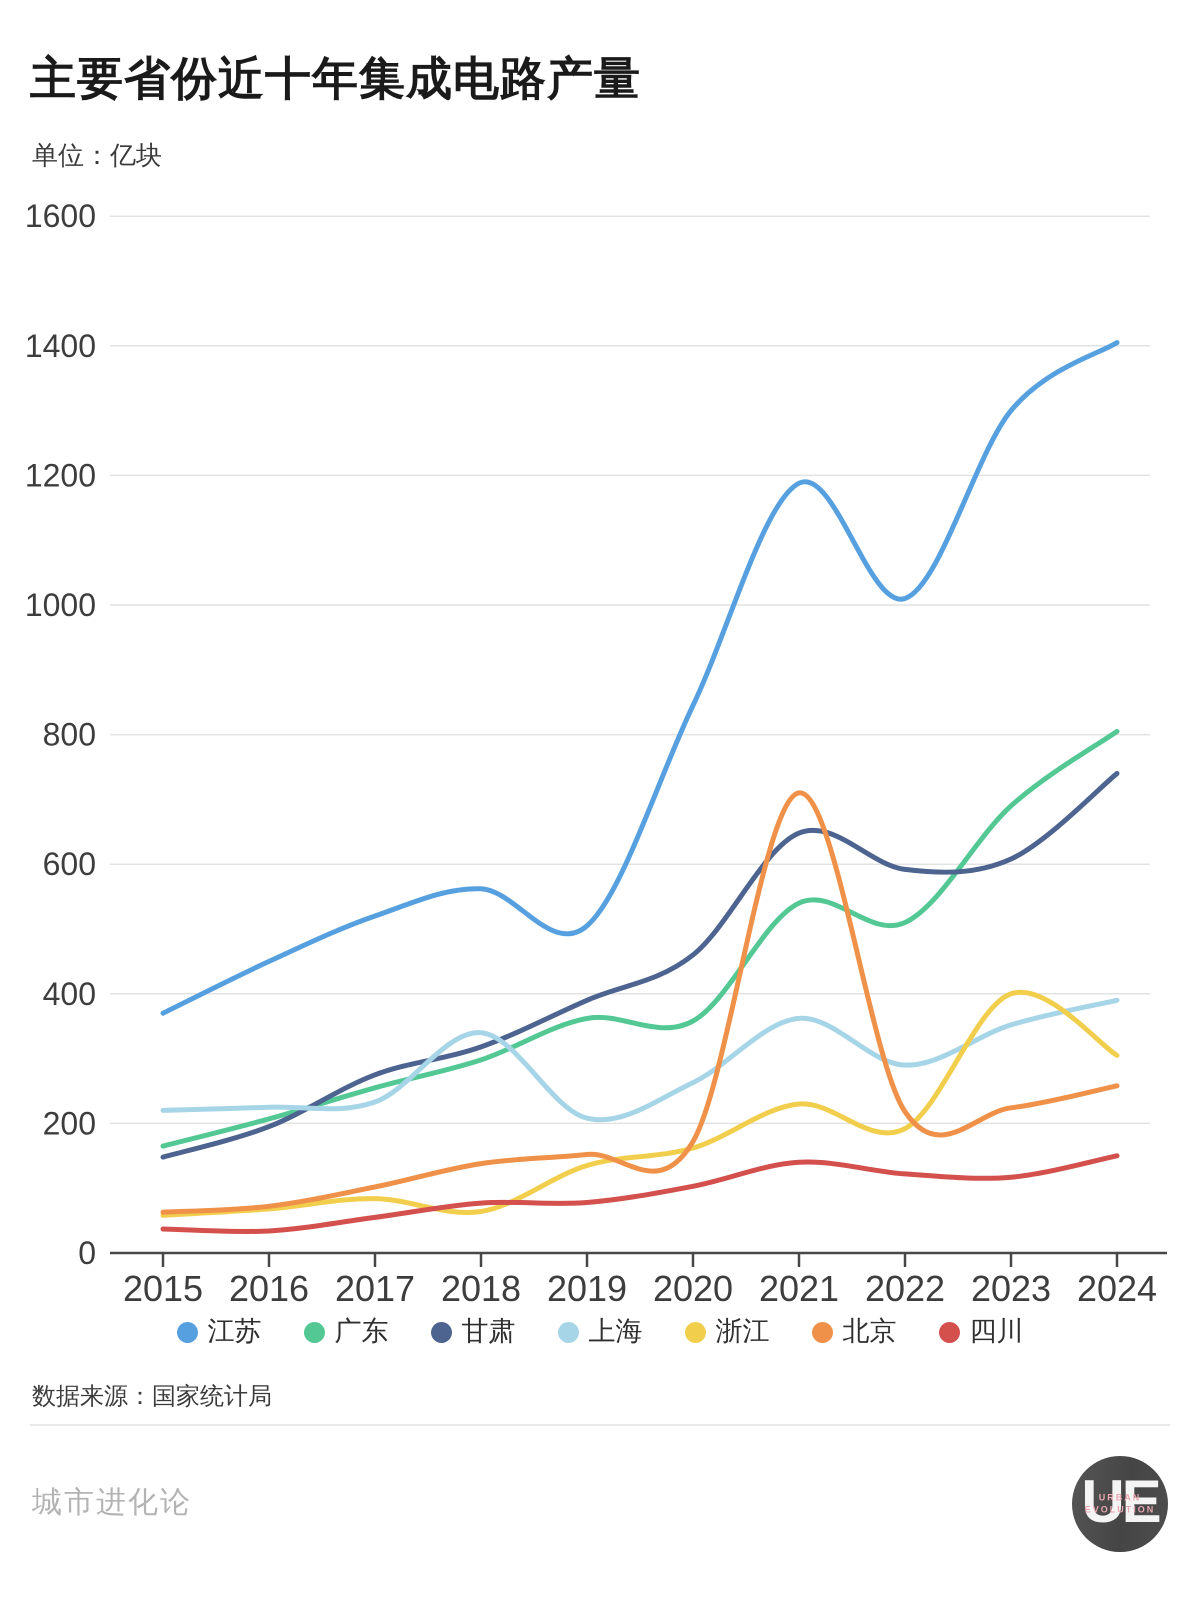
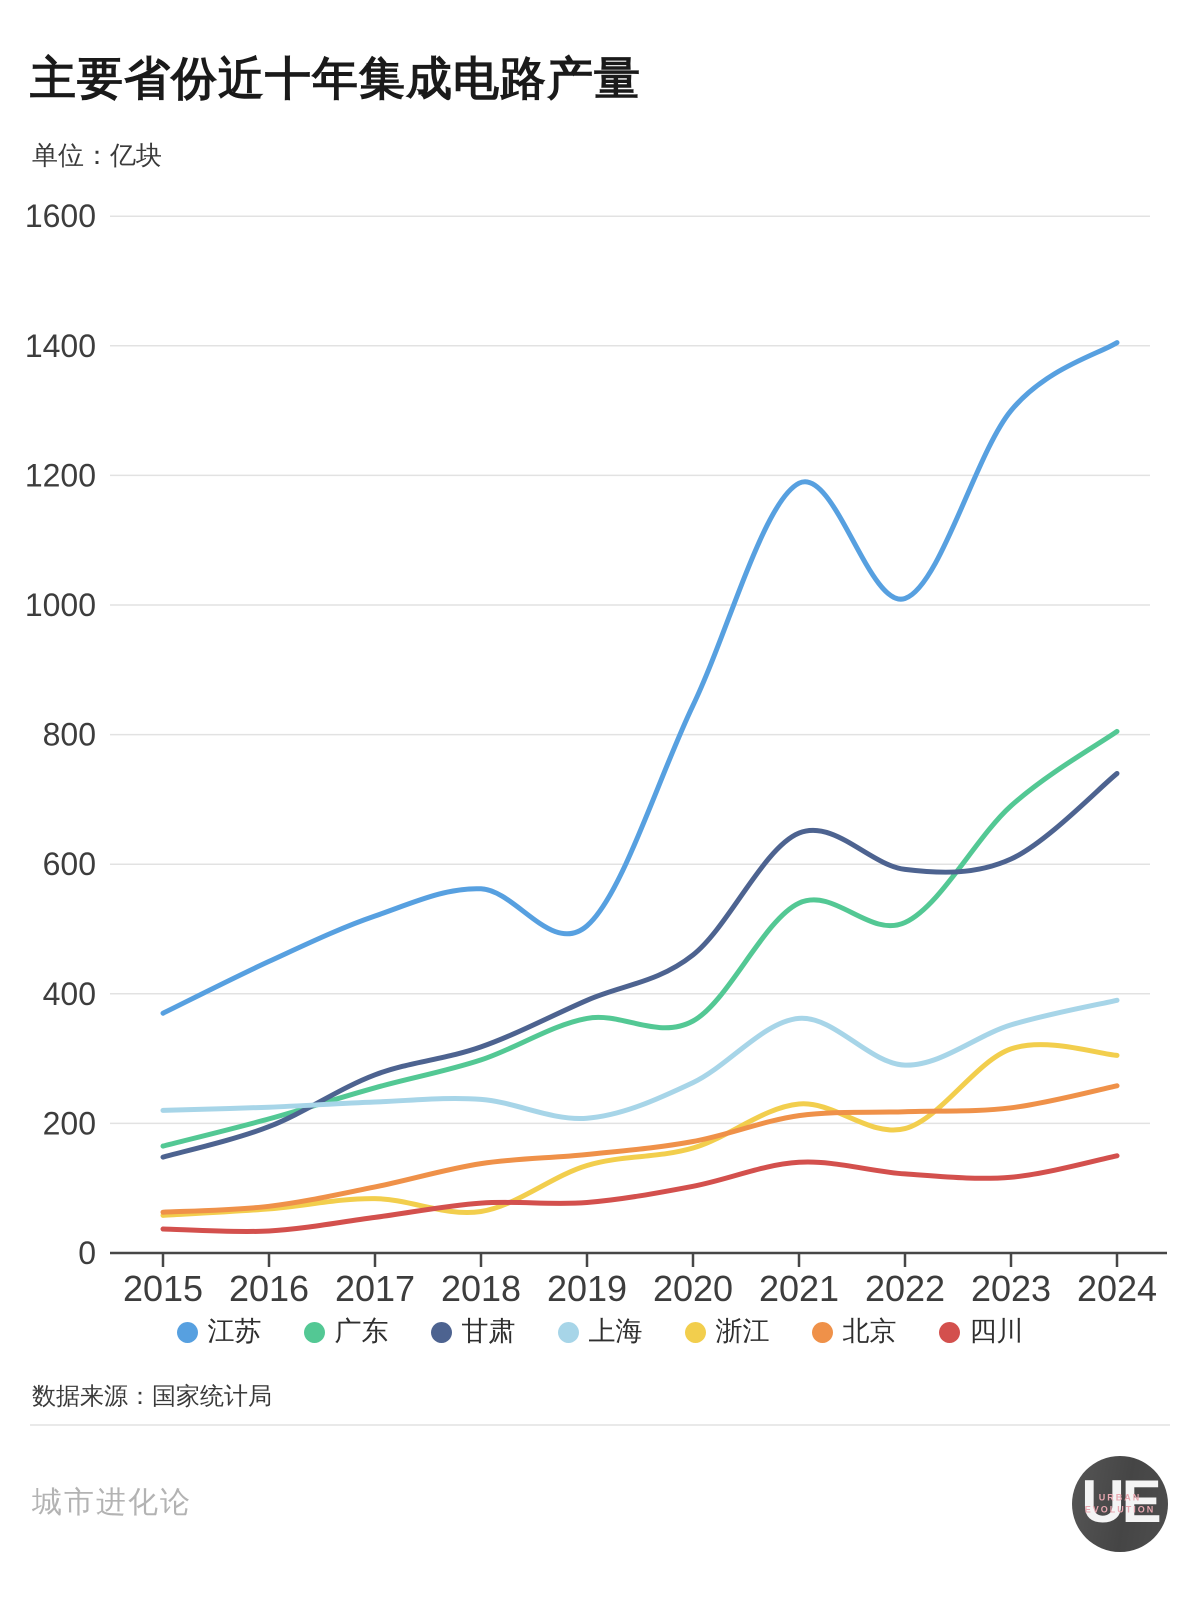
上海/2018: 340 -> 240
北京/2021: 710 -> 210
浙江/2023: 400 -> 320
